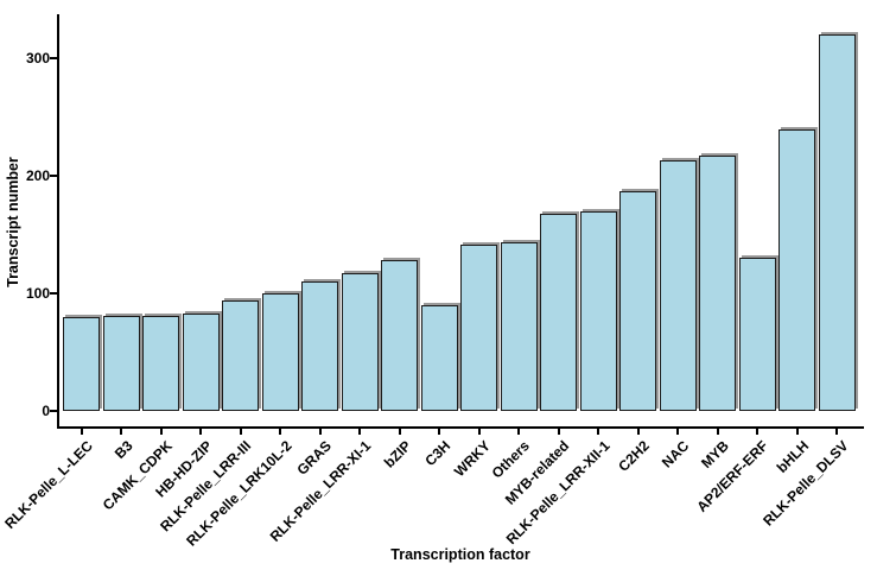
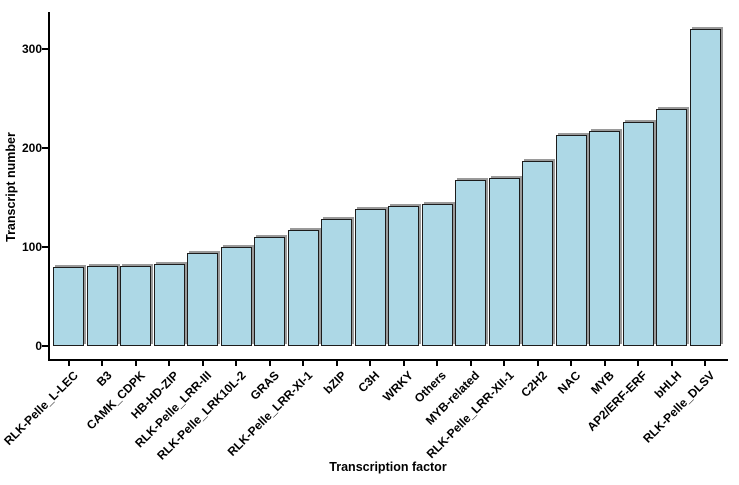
C3H: 90 -> 140
AP2/ERF-ERF: 130 -> 230
